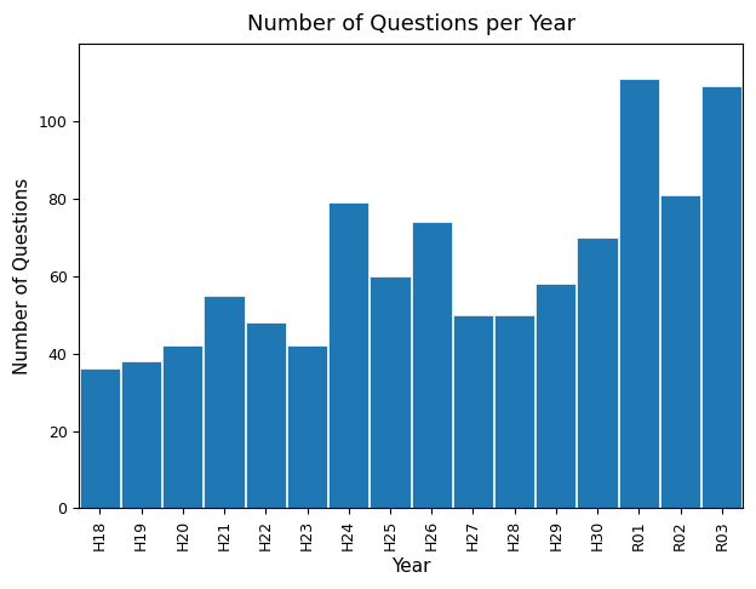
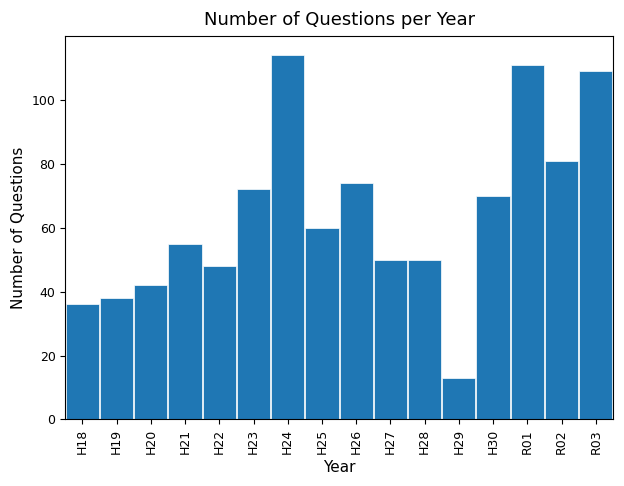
H23: 42 -> 72
H24: 79 -> 114
H29: 58 -> 13
